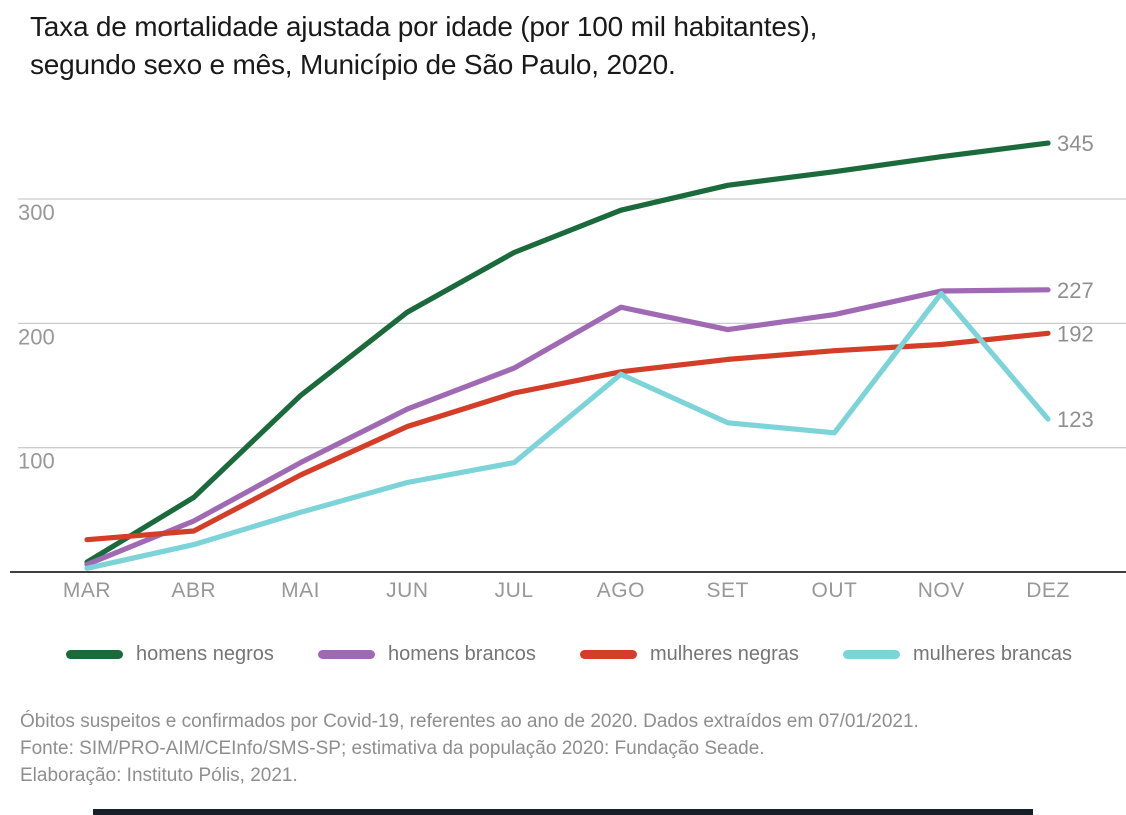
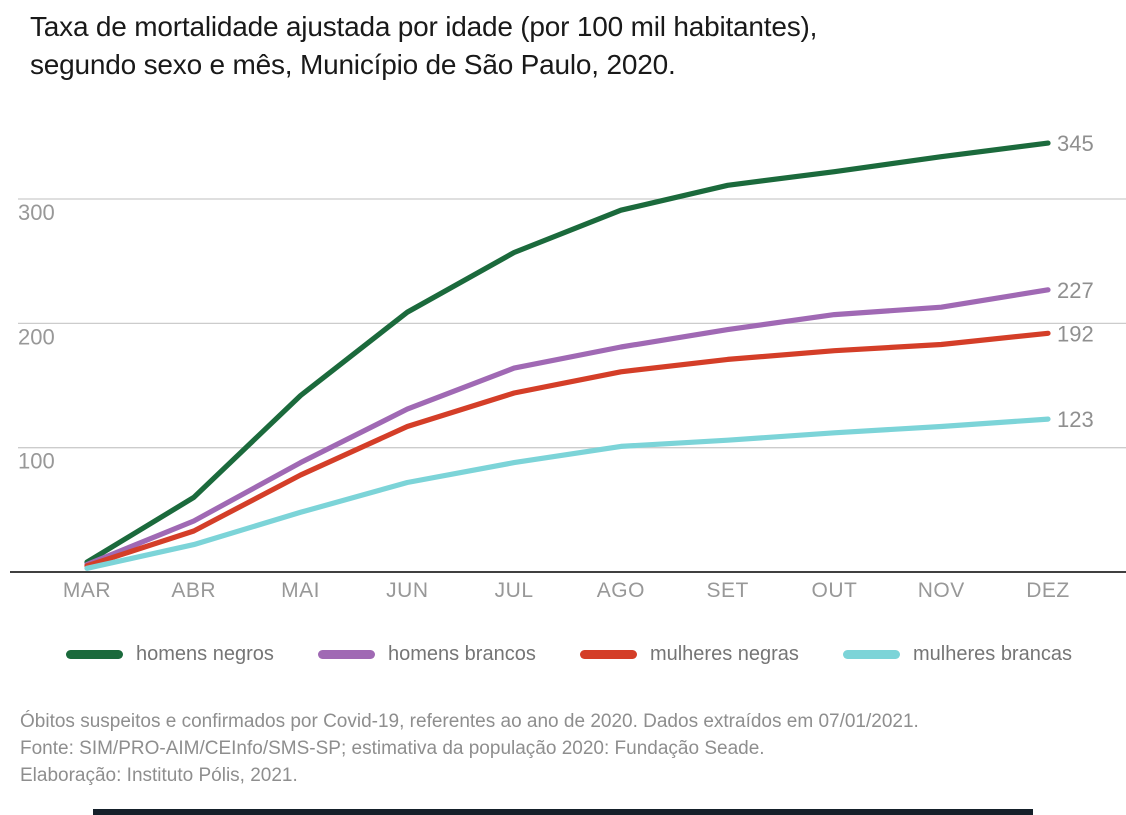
mulheres negras/MAR: 26 -> 5
homens brancos/AGO: 213 -> 181
mulheres brancas/AGO: 159 -> 101
mulheres brancas/SET: 120 -> 106
homens brancos/NOV: 226 -> 213
mulheres brancas/NOV: 224 -> 117
